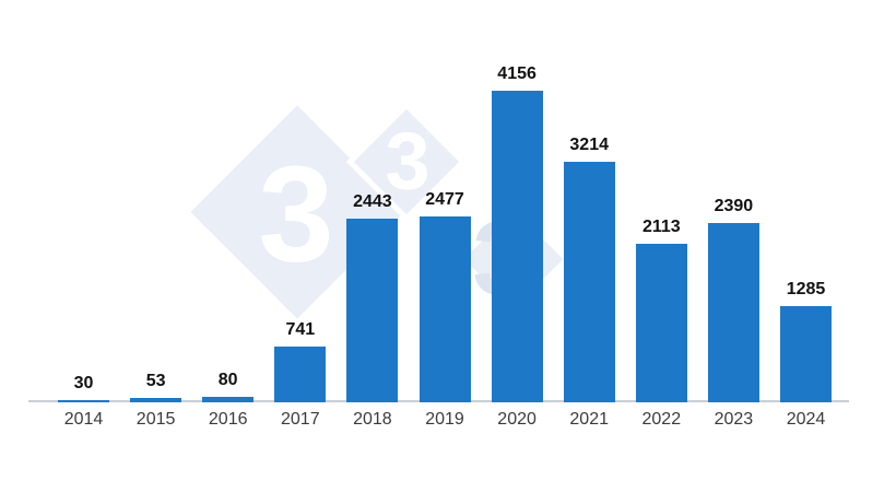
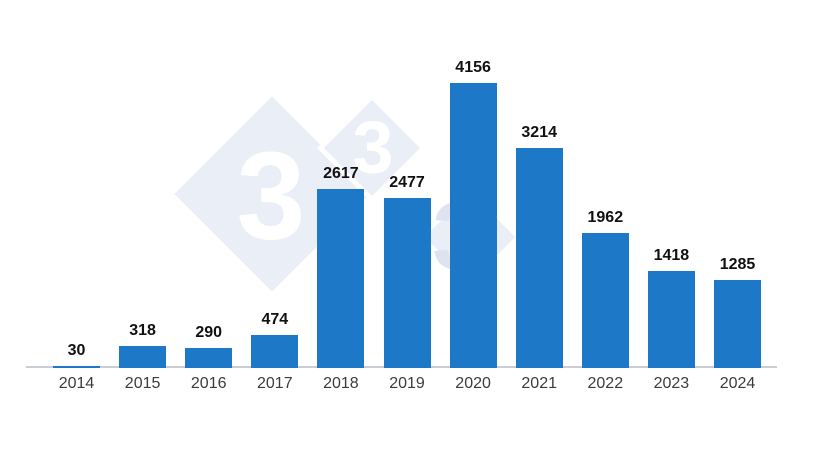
2015: 53 -> 318
2016: 80 -> 290
2017: 741 -> 474
2018: 2443 -> 2617
2022: 2113 -> 1962
2023: 2390 -> 1418
